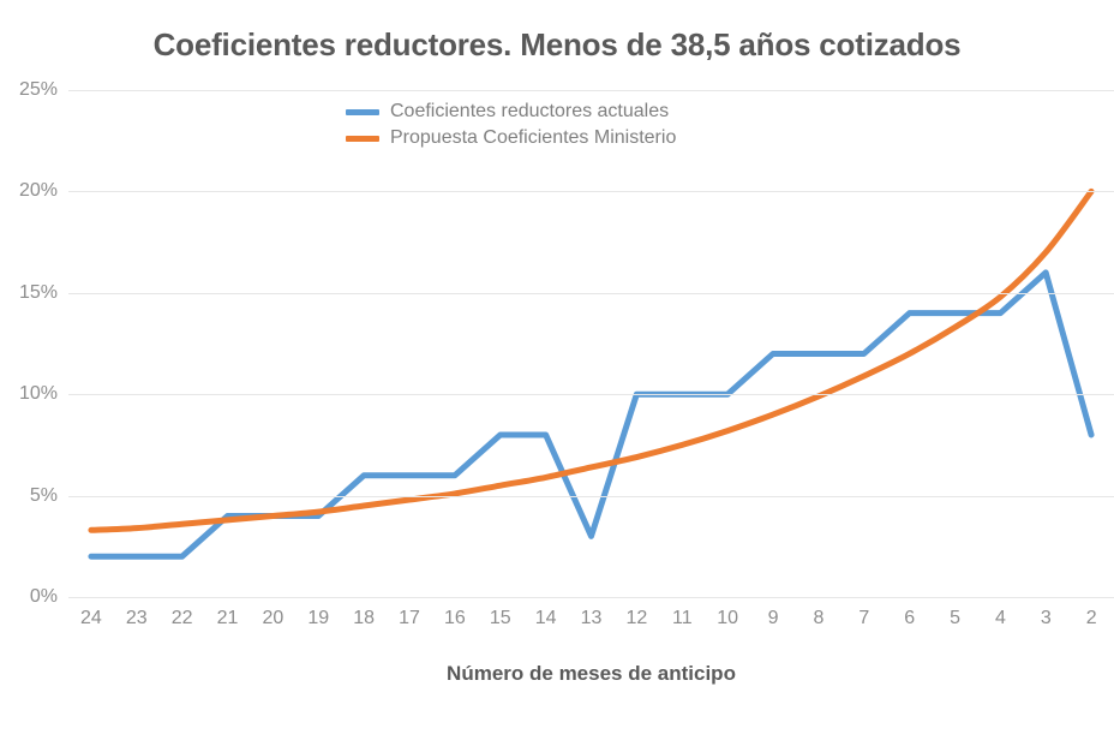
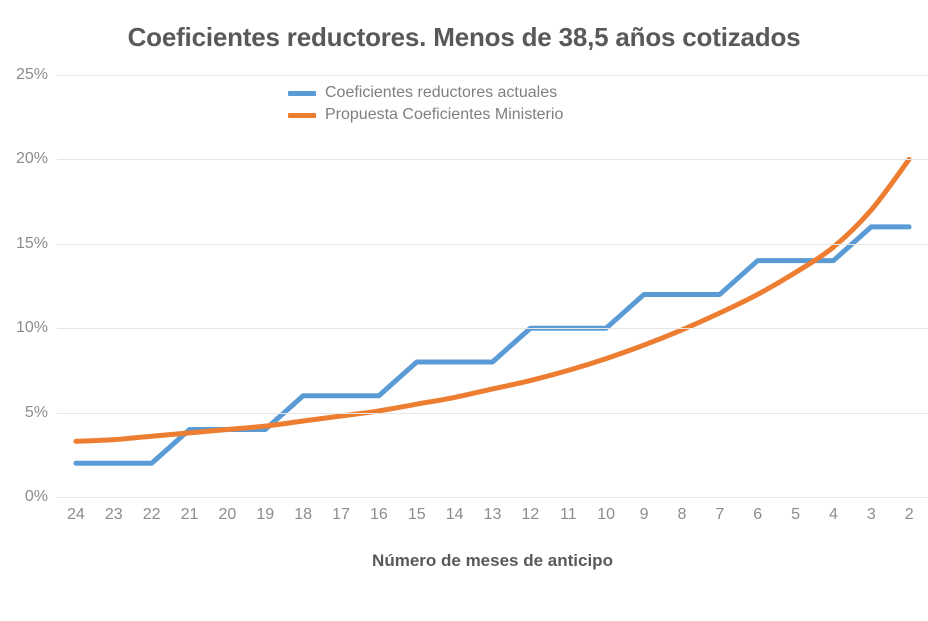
Coeficientes reductores actuales/13: 3% -> 8%
Coeficientes reductores actuales/2: 8% -> 16%
